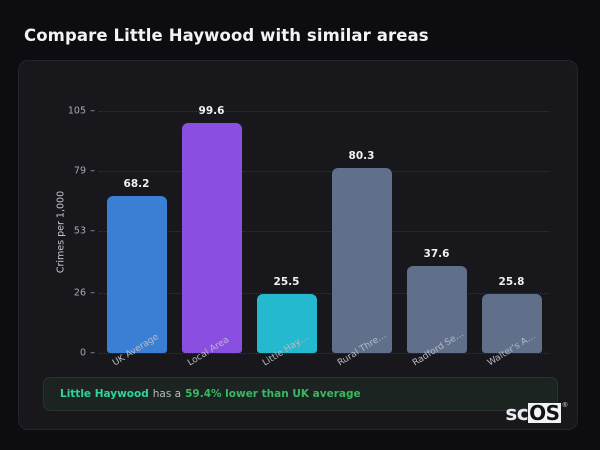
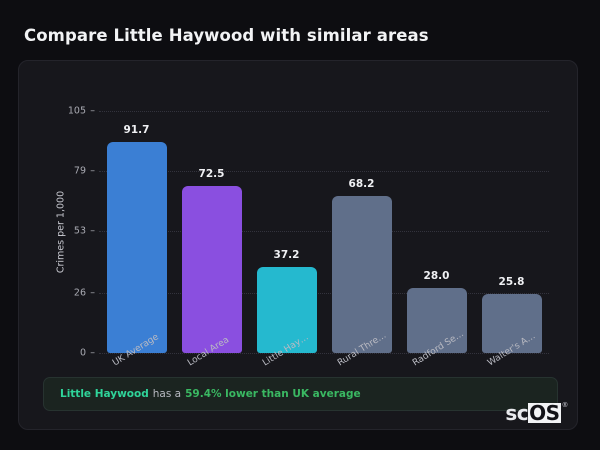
UK Average: 68.2 -> 91.7
Local Area: 99.6 -> 72.5
Little Hay…: 25.5 -> 37.2
Rural Thre…: 80.3 -> 68.2
Radford Se…: 37.6 -> 28.0
